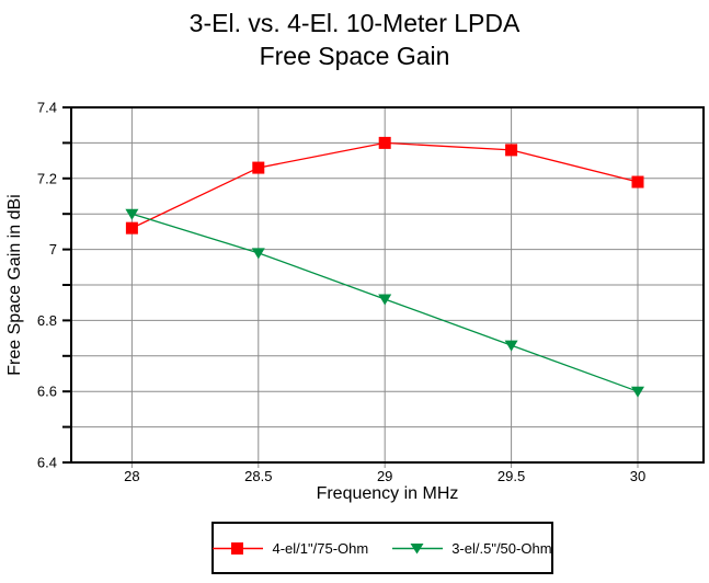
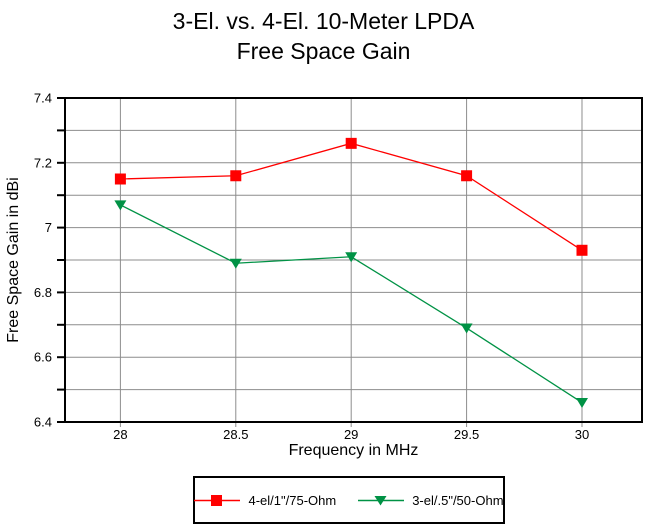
4-el/1"/75-Ohm/28: 7.06 -> 7.15
3-el/.5"/50-Ohm/28: 7.10 -> 7.07
4-el/1"/75-Ohm/28.5: 7.23 -> 7.16
3-el/.5"/50-Ohm/28.5: 6.99 -> 6.89
4-el/1"/75-Ohm/29: 7.30 -> 7.26
3-el/.5"/50-Ohm/29: 6.86 -> 6.91
4-el/1"/75-Ohm/29.5: 7.28 -> 7.16
3-el/.5"/50-Ohm/29.5: 6.73 -> 6.69
4-el/1"/75-Ohm/30: 7.19 -> 6.93
3-el/.5"/50-Ohm/30: 6.60 -> 6.46
